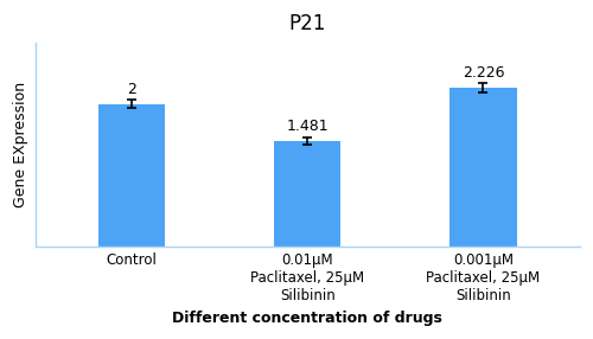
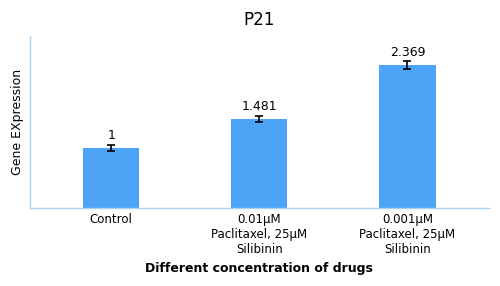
Control: 2 -> 1
0.001μM Paclitaxel, 25μM Silibinin: 2.226 -> 2.369
